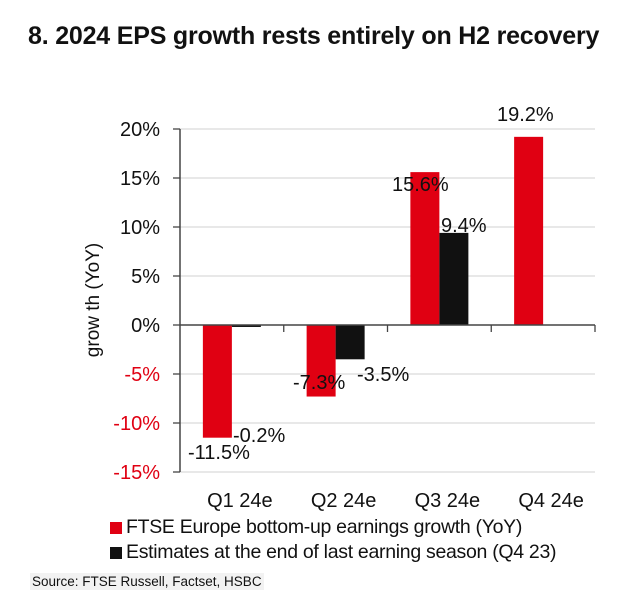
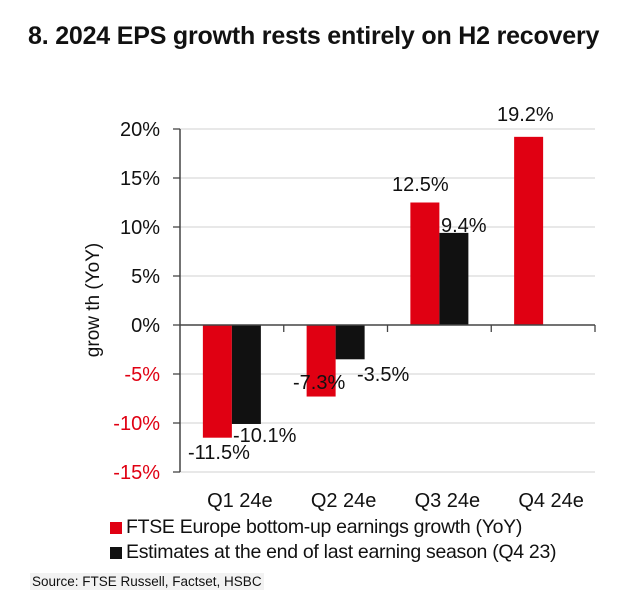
Estimates at the end of last earning season (Q4 23)/Q1 24e: -0.2% -> -10.1%
FTSE Europe bottom-up earnings growth (YoY)/Q3 24e: 15.6% -> 12.5%
